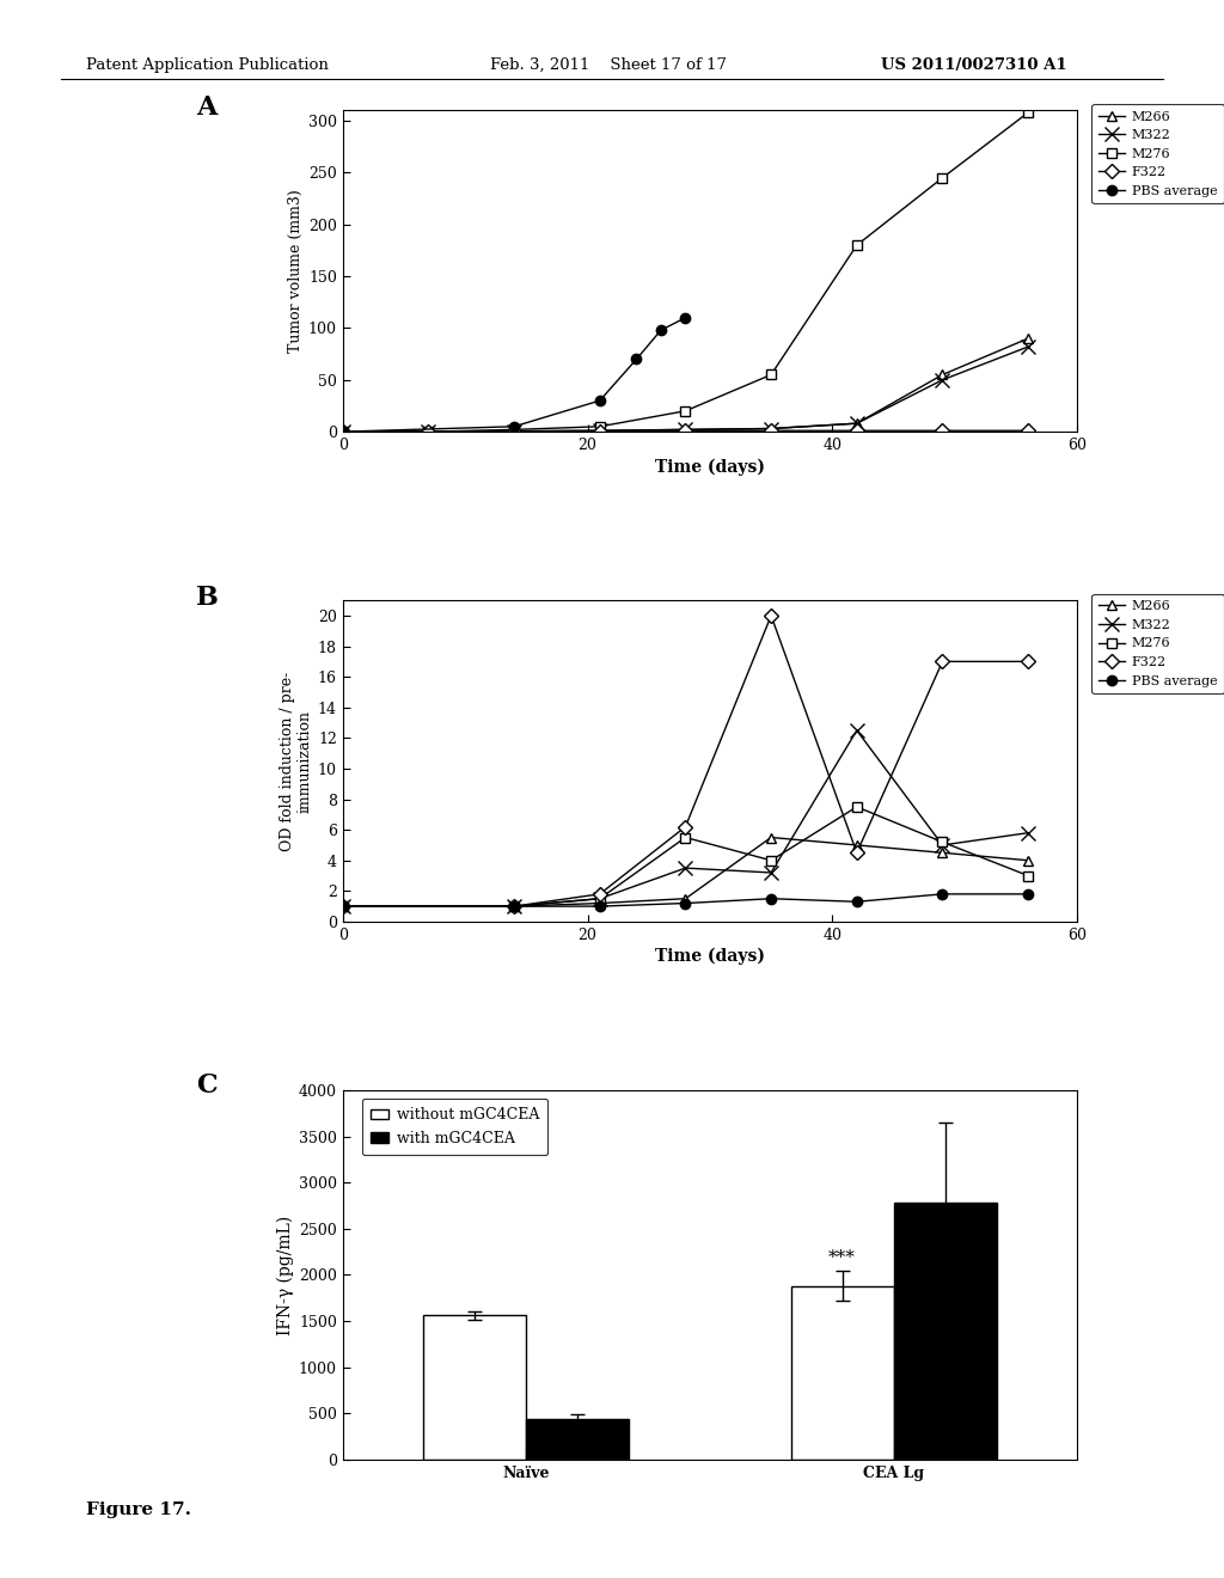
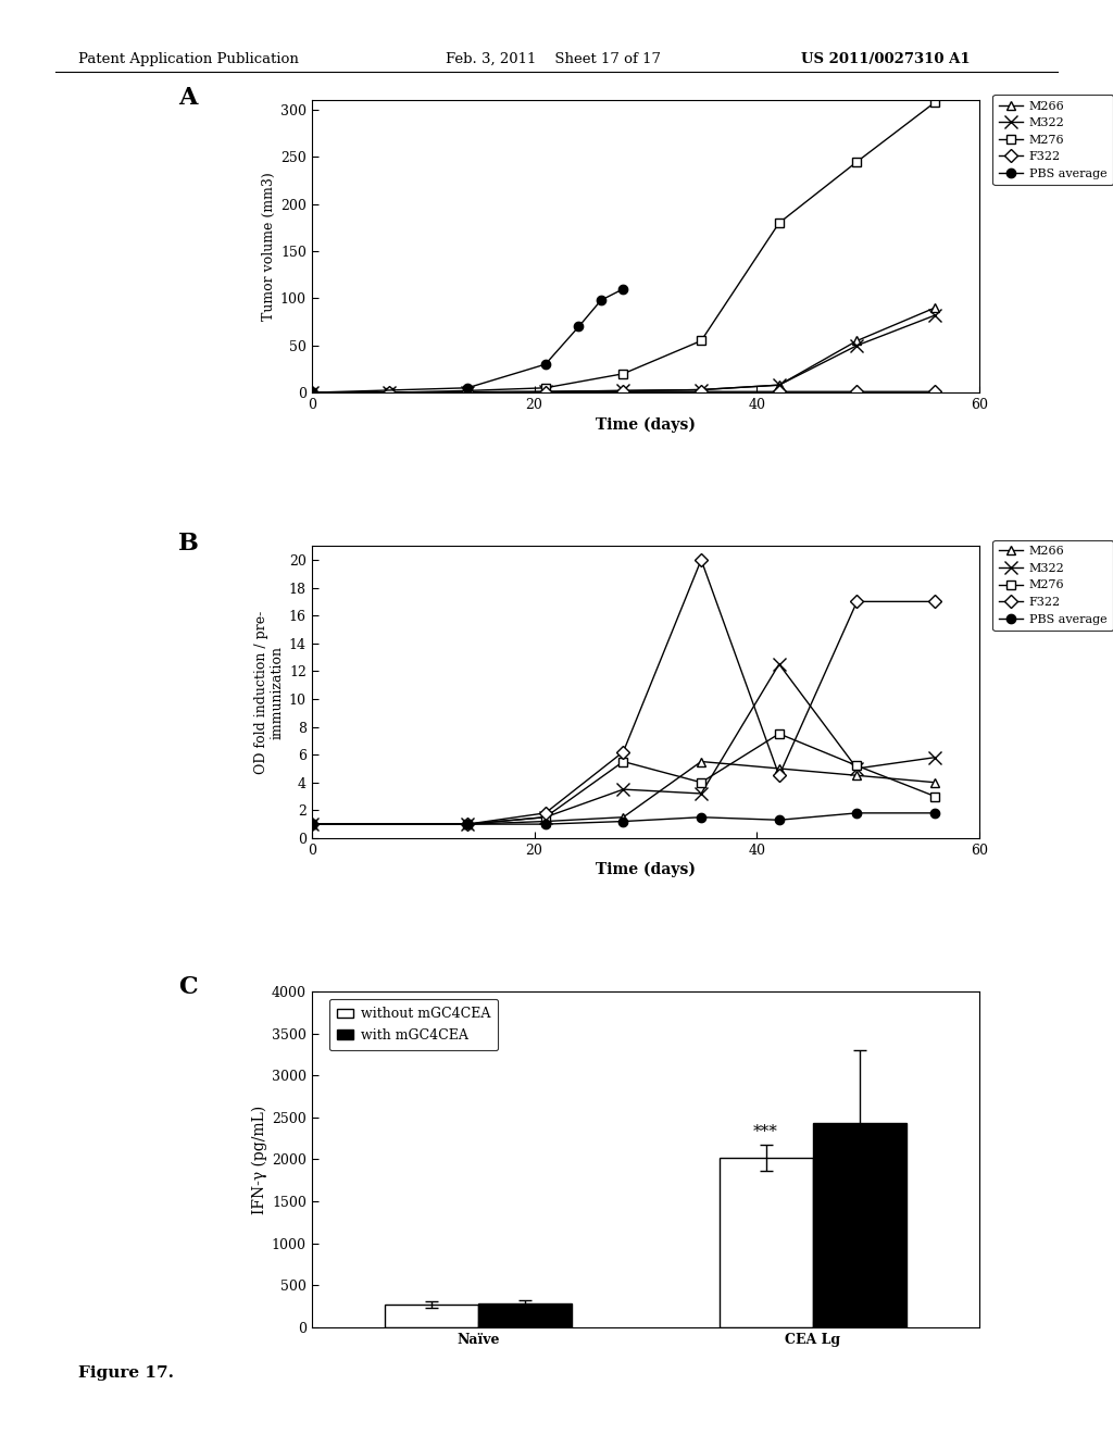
without mGC4CEA/Naïve: 1560 -> 270
with mGC4CEA/Naïve: 440 -> 280
without mGC4CEA/CEA Lg: 1880 -> 2020
with mGC4CEA/CEA Lg: 2780 -> 2430
